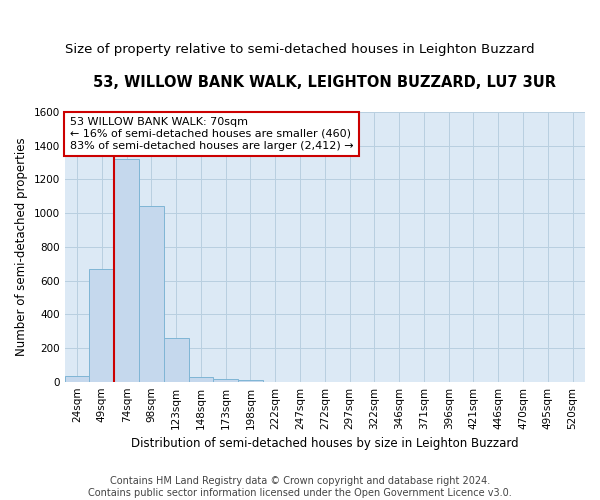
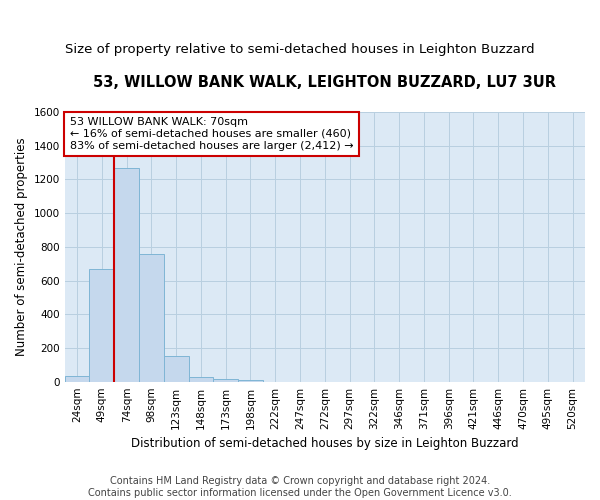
74sqm: 1320 -> 1270
98sqm: 1040 -> 760
123sqm: 260 -> 150
